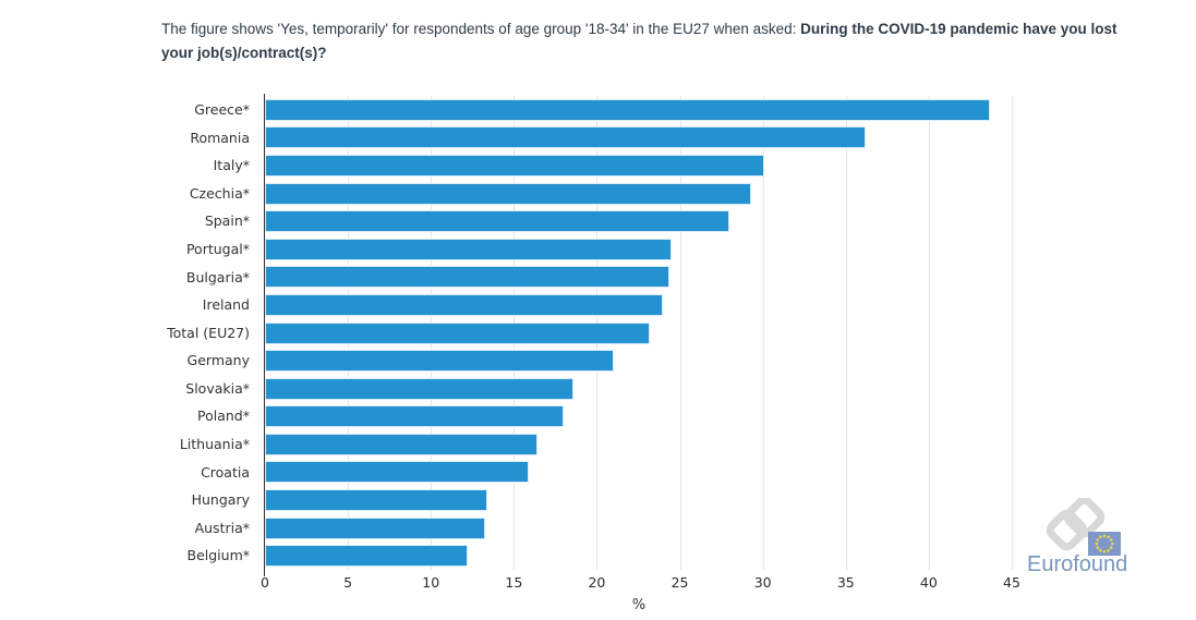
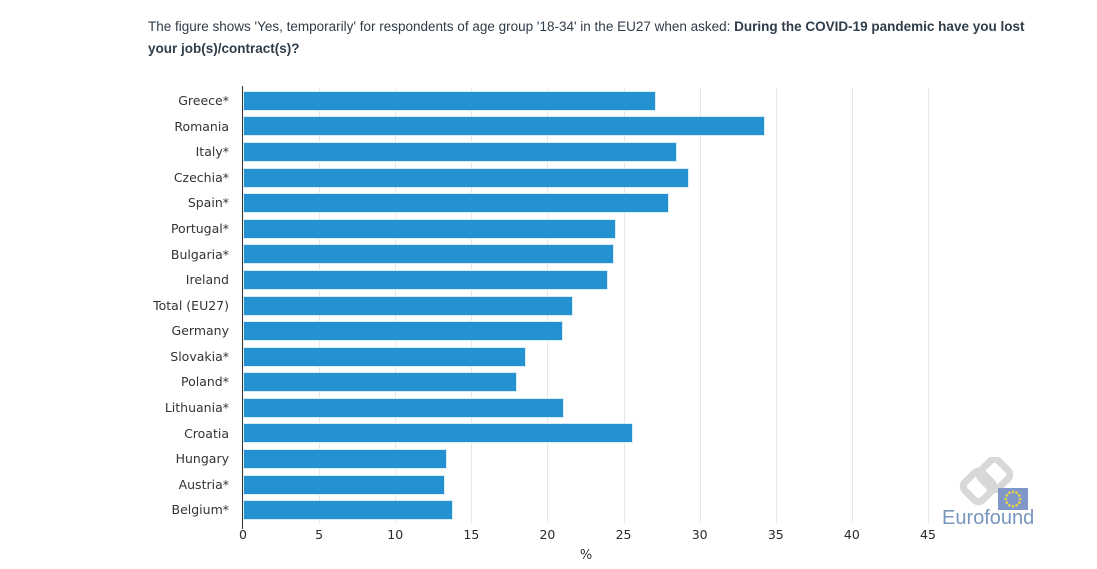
Greece*: 43.7 -> 27.1
Romania: 36.2 -> 34.3
Italy*: 30.1 -> 28.5
Total (EU27): 23.2 -> 21.7
Lithuania*: 16.4 -> 21.1
Croatia: 15.9 -> 25.6
Belgium*: 12.2 -> 13.8
